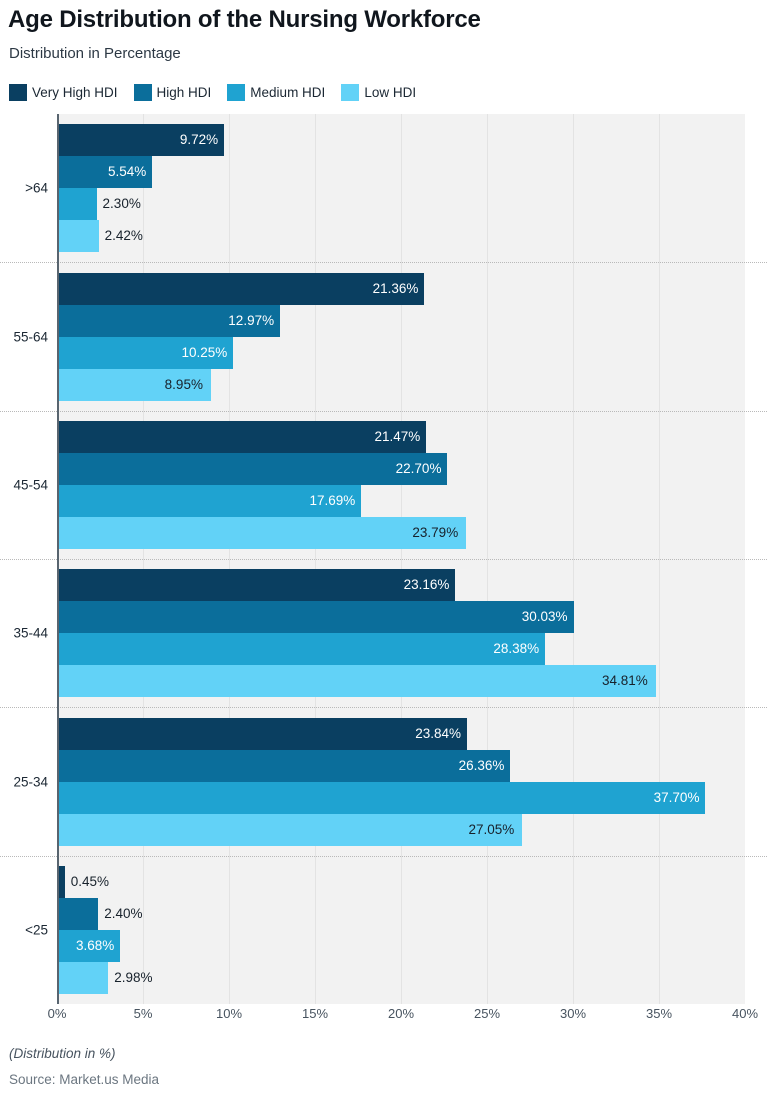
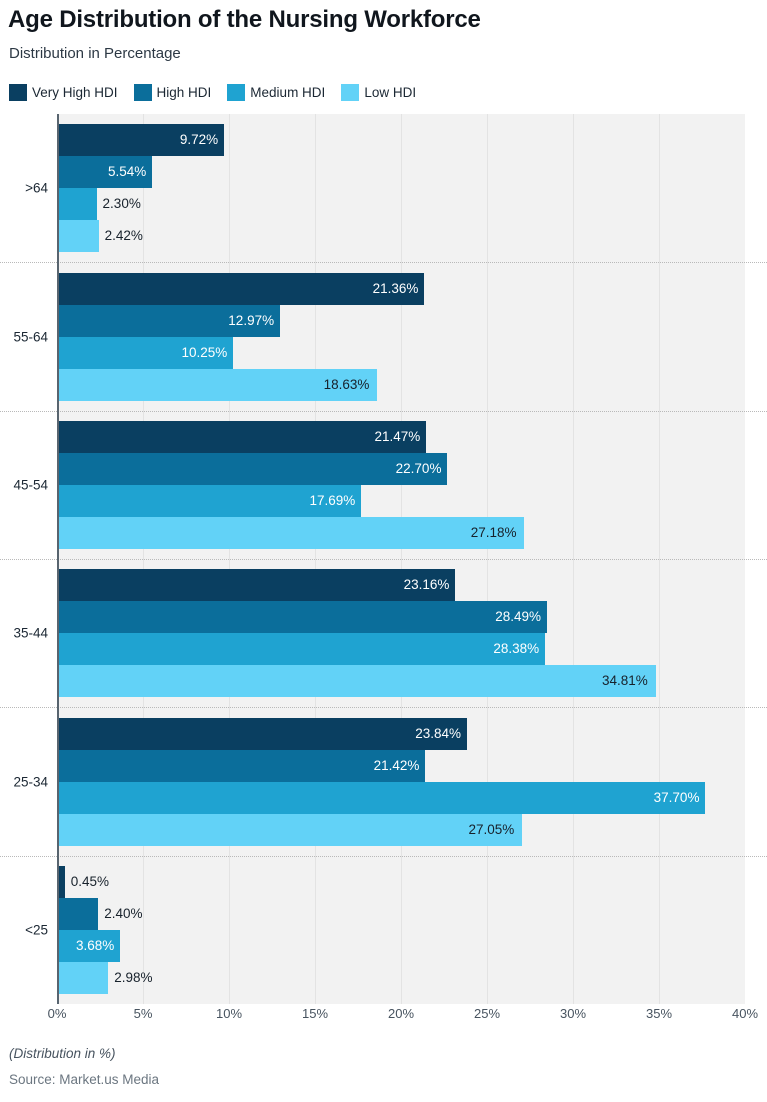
Low HDI/55-64: 8.95% -> 18.63%
Low HDI/45-54: 23.79% -> 27.18%
High HDI/35-44: 30.03% -> 28.49%
High HDI/25-34: 26.36% -> 21.42%
